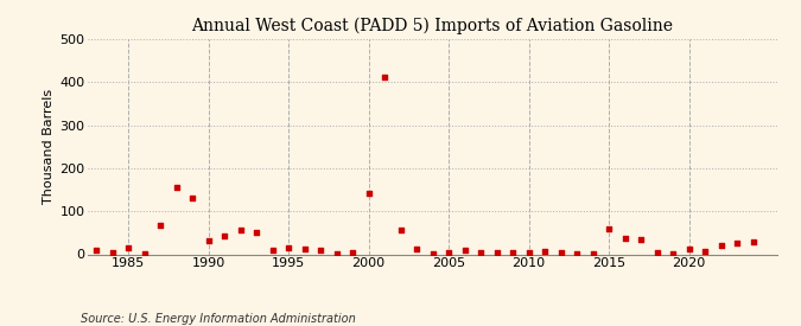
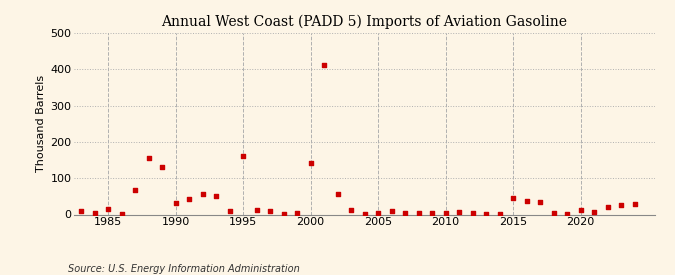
1995: 15 -> 160
2015: 60 -> 45
